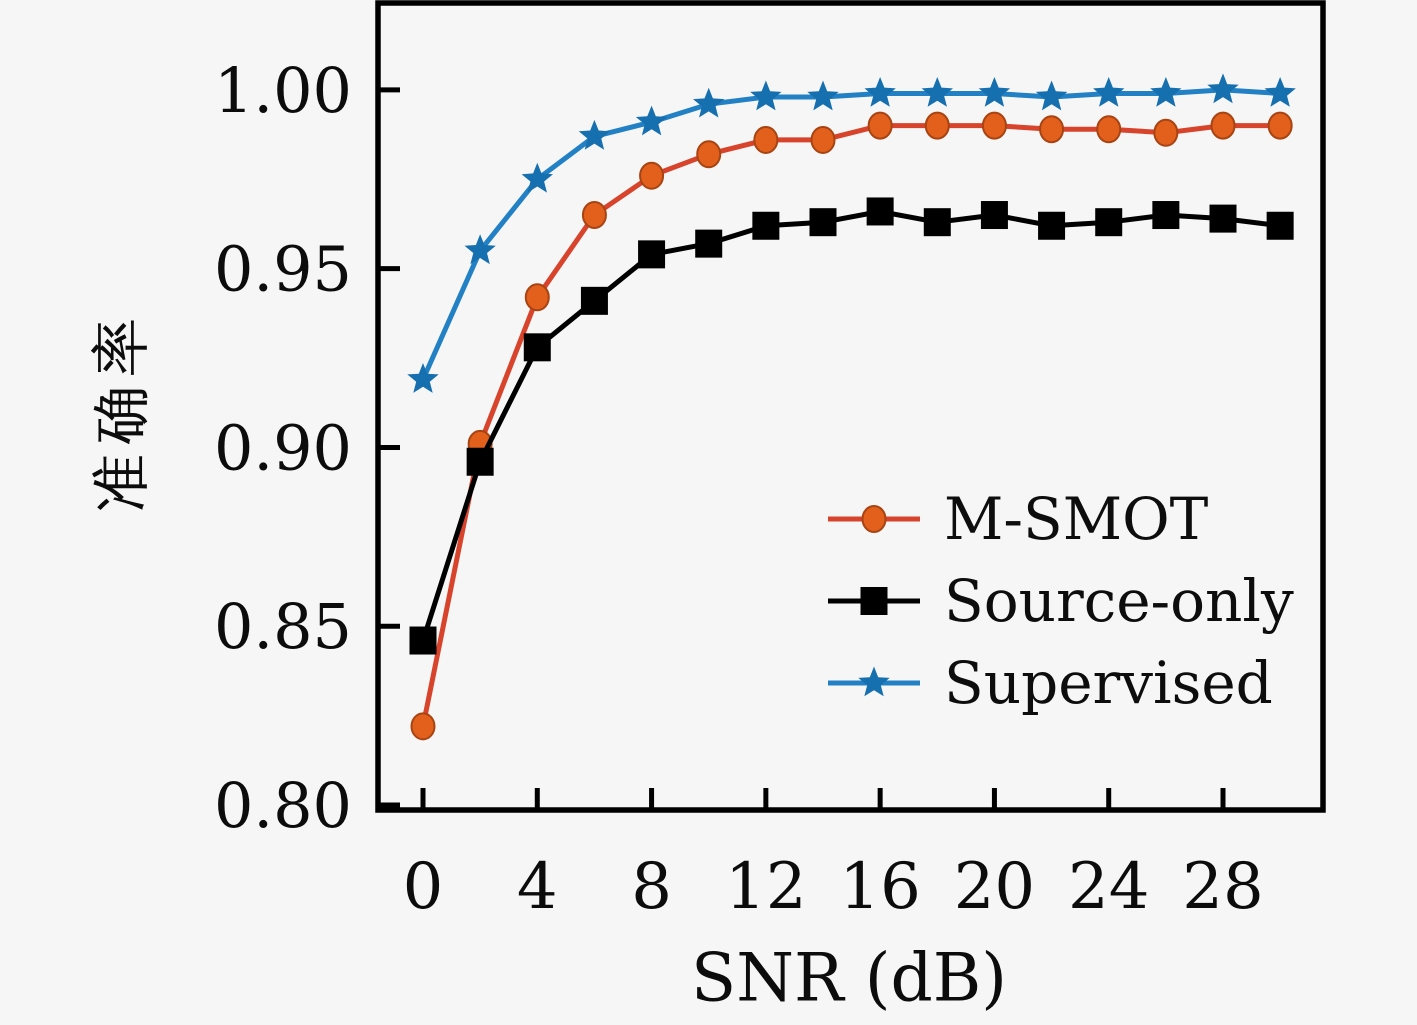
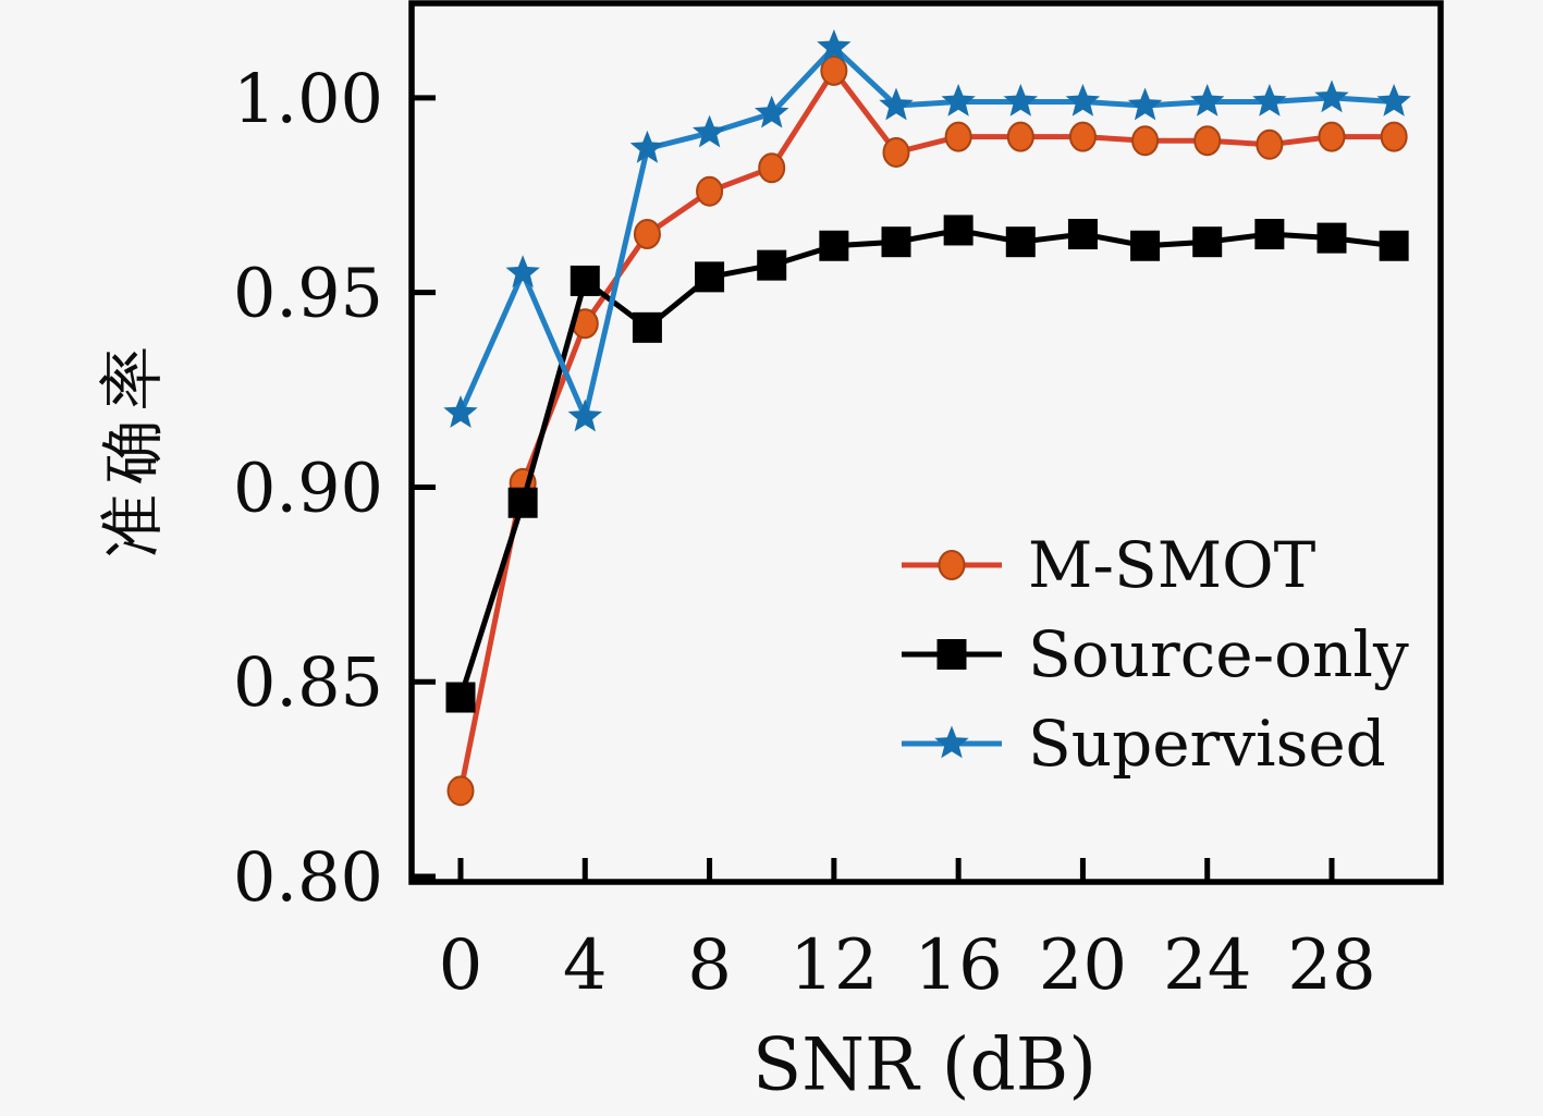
Source-only/4: 0.928 -> 0.953
Supervised/4: 0.975 -> 0.918
M-SMOT/12: 0.986 -> 1.007
Supervised/12: 0.998 -> 1.013
